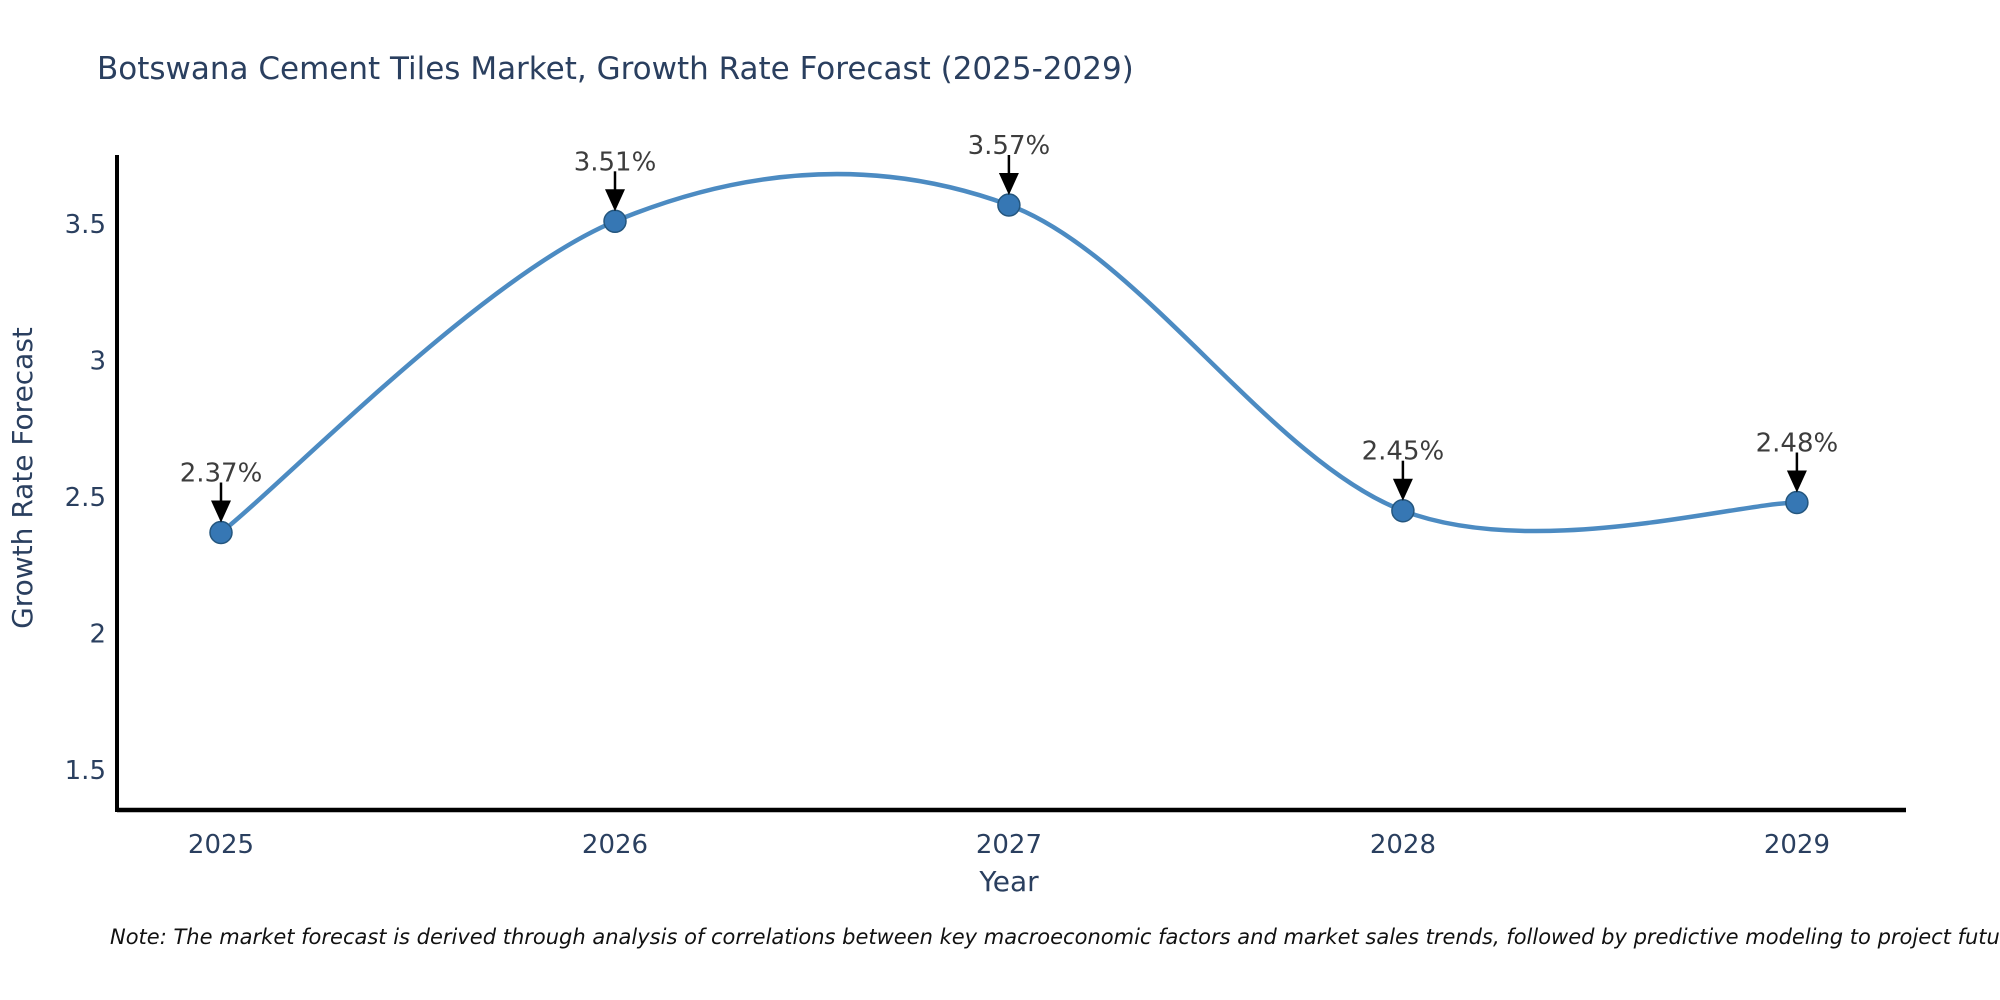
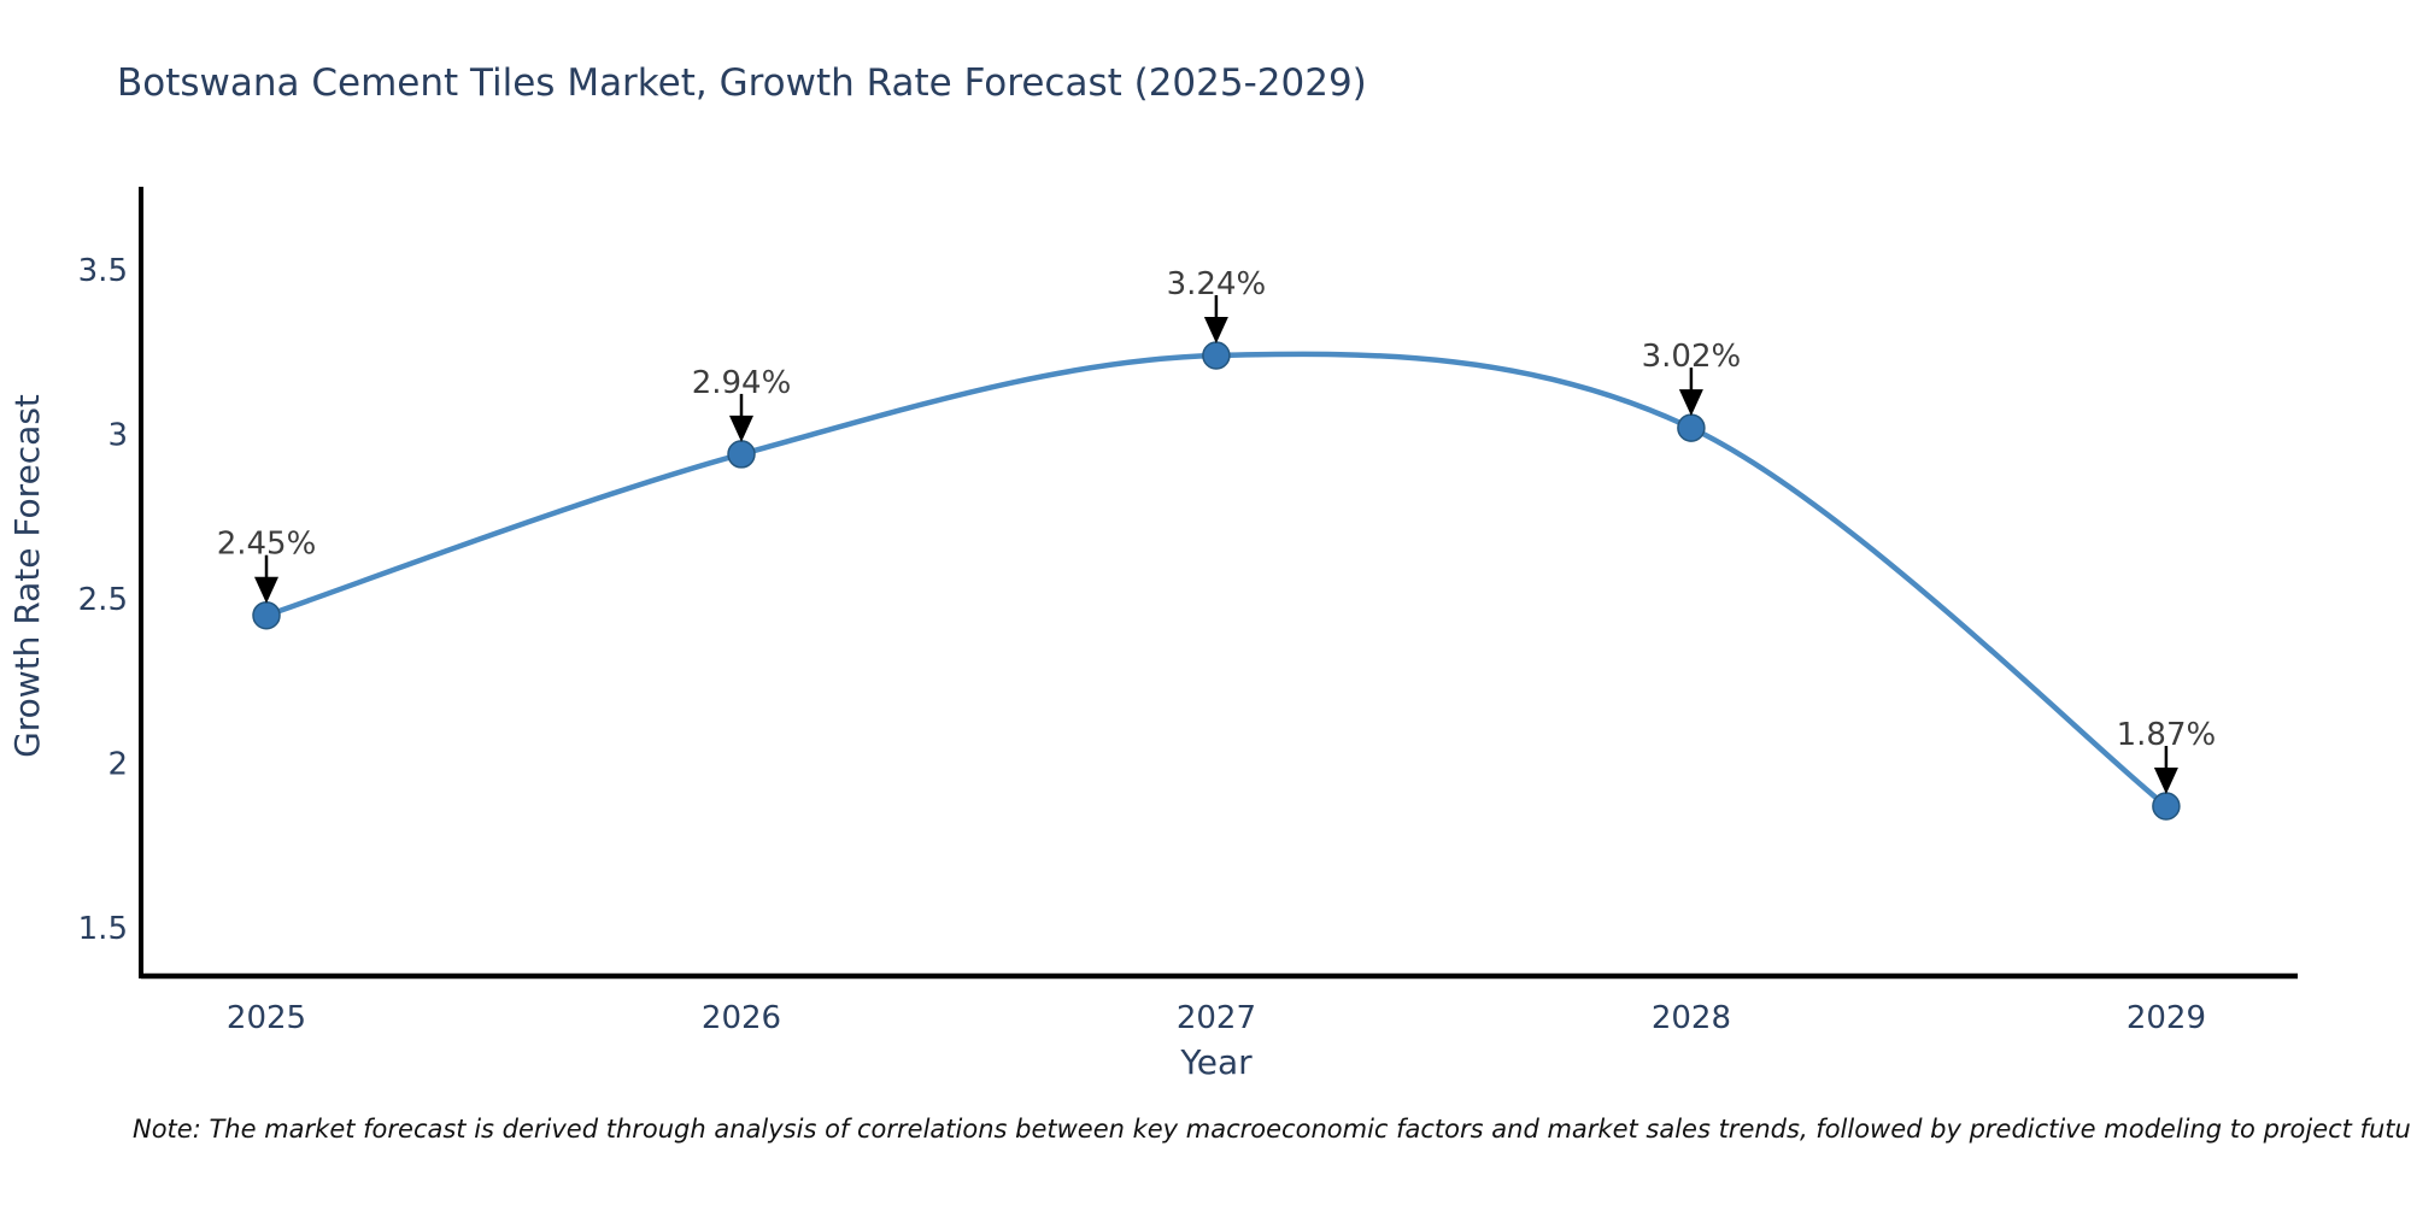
2025: 2.37% -> 2.45%
2026: 3.51% -> 2.94%
2027: 3.57% -> 3.24%
2028: 2.45% -> 3.02%
2029: 2.48% -> 1.87%
